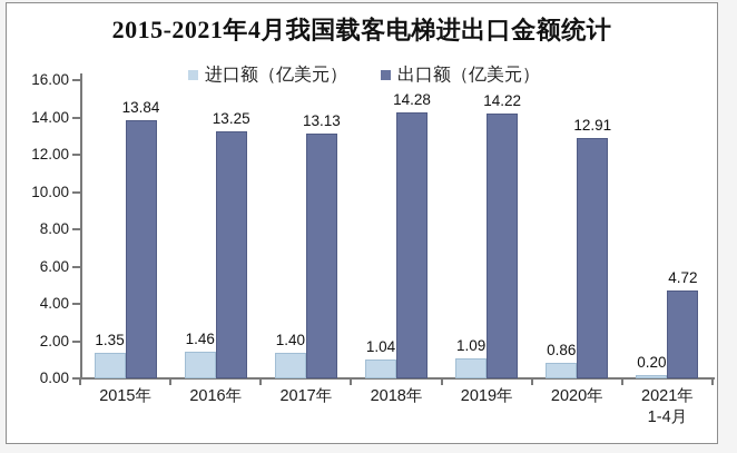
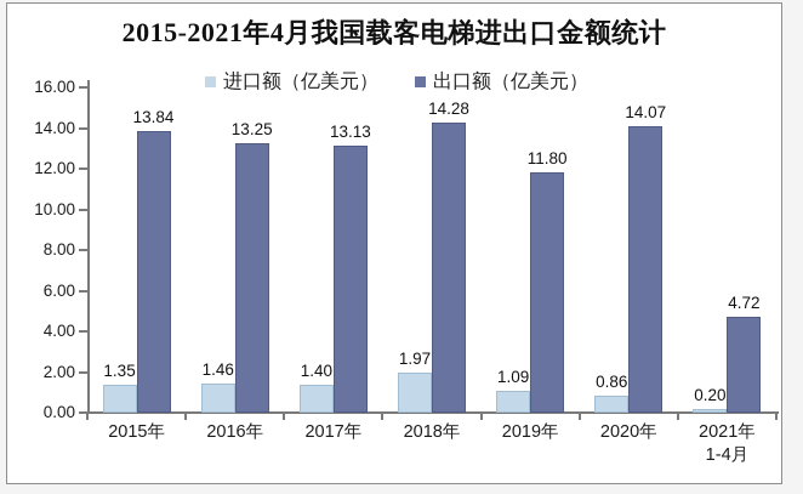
进口额（亿美元）/2018年: 1.04 -> 1.97
出口额（亿美元）/2019年: 14.22 -> 11.80
出口额（亿美元）/2020年: 12.91 -> 14.07
